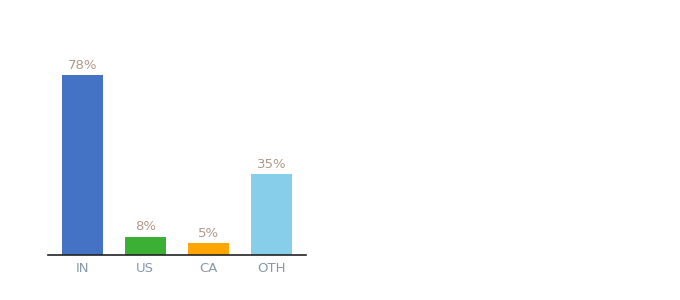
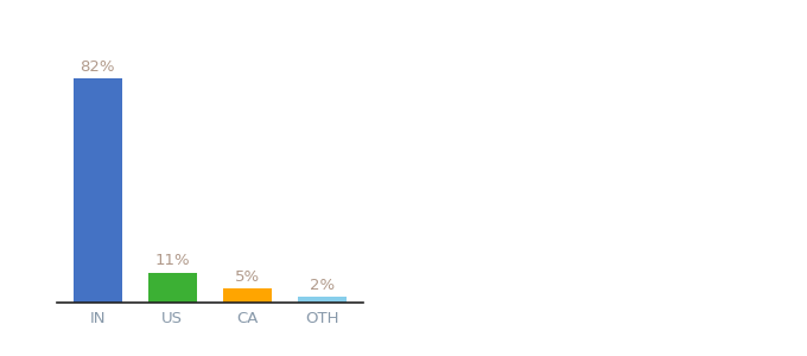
IN: 78% -> 82%
US: 8% -> 11%
OTH: 35% -> 2%
